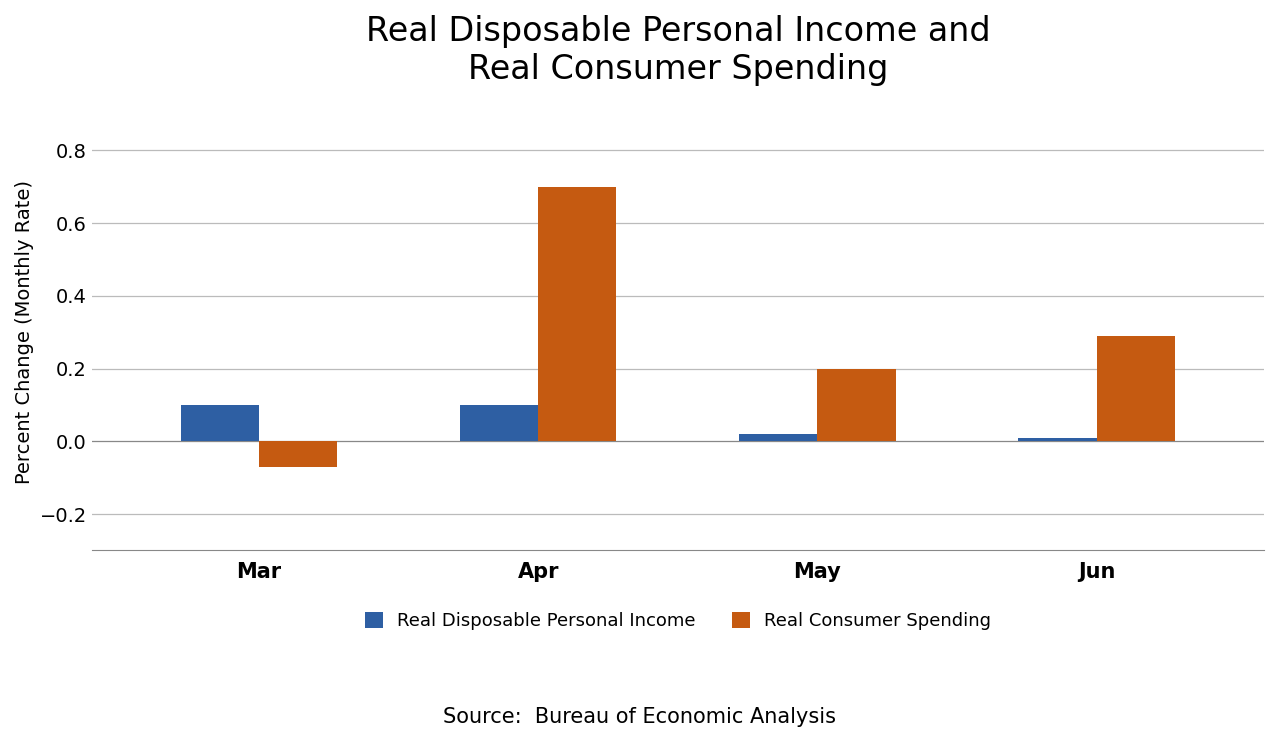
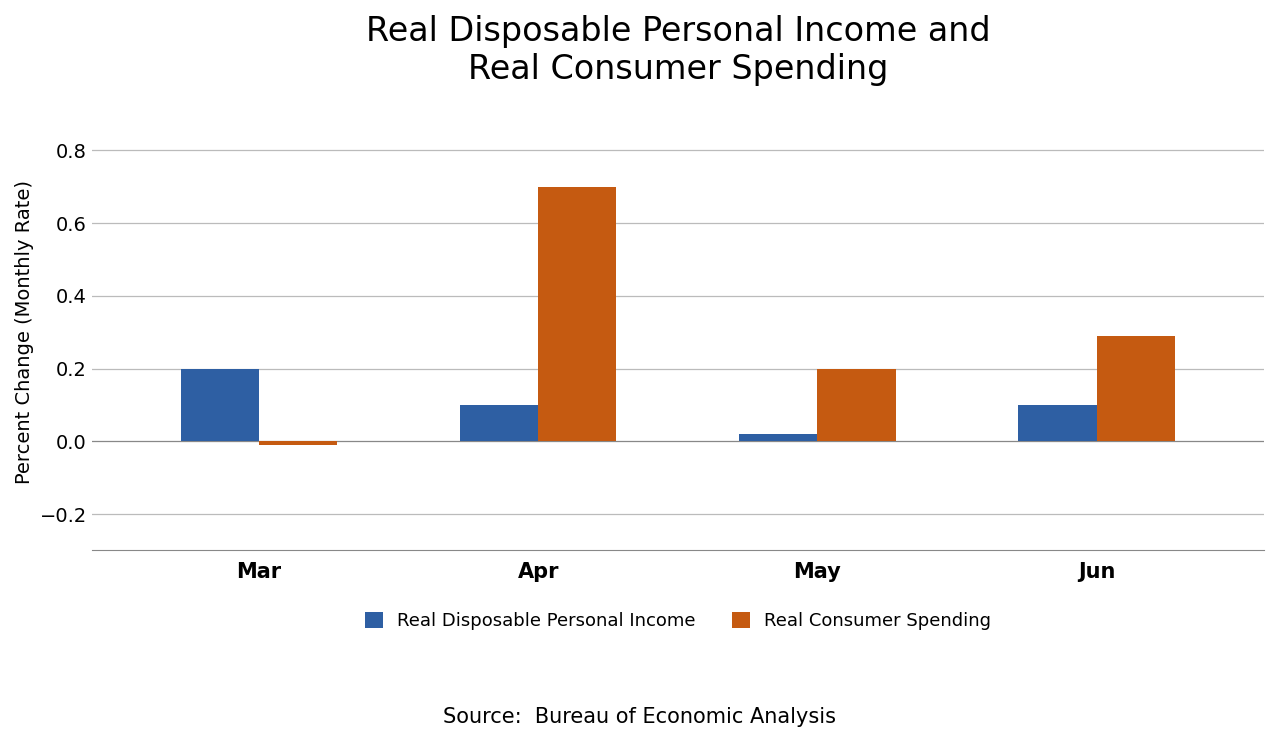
Real Disposable Personal Income/Mar: 0.10 -> 0.20
Real Consumer Spending/Mar: -0.07 -> -0.01
Real Disposable Personal Income/Jun: 0.01 -> 0.10
